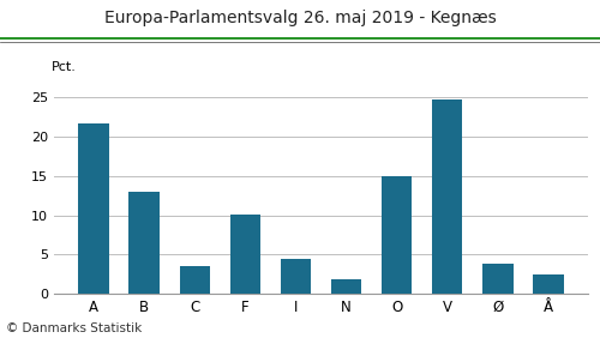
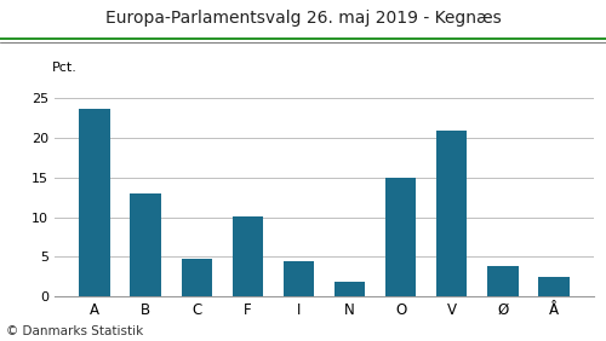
A: 21.7 -> 23.6
C: 3.5 -> 4.8
V: 24.7 -> 20.8
